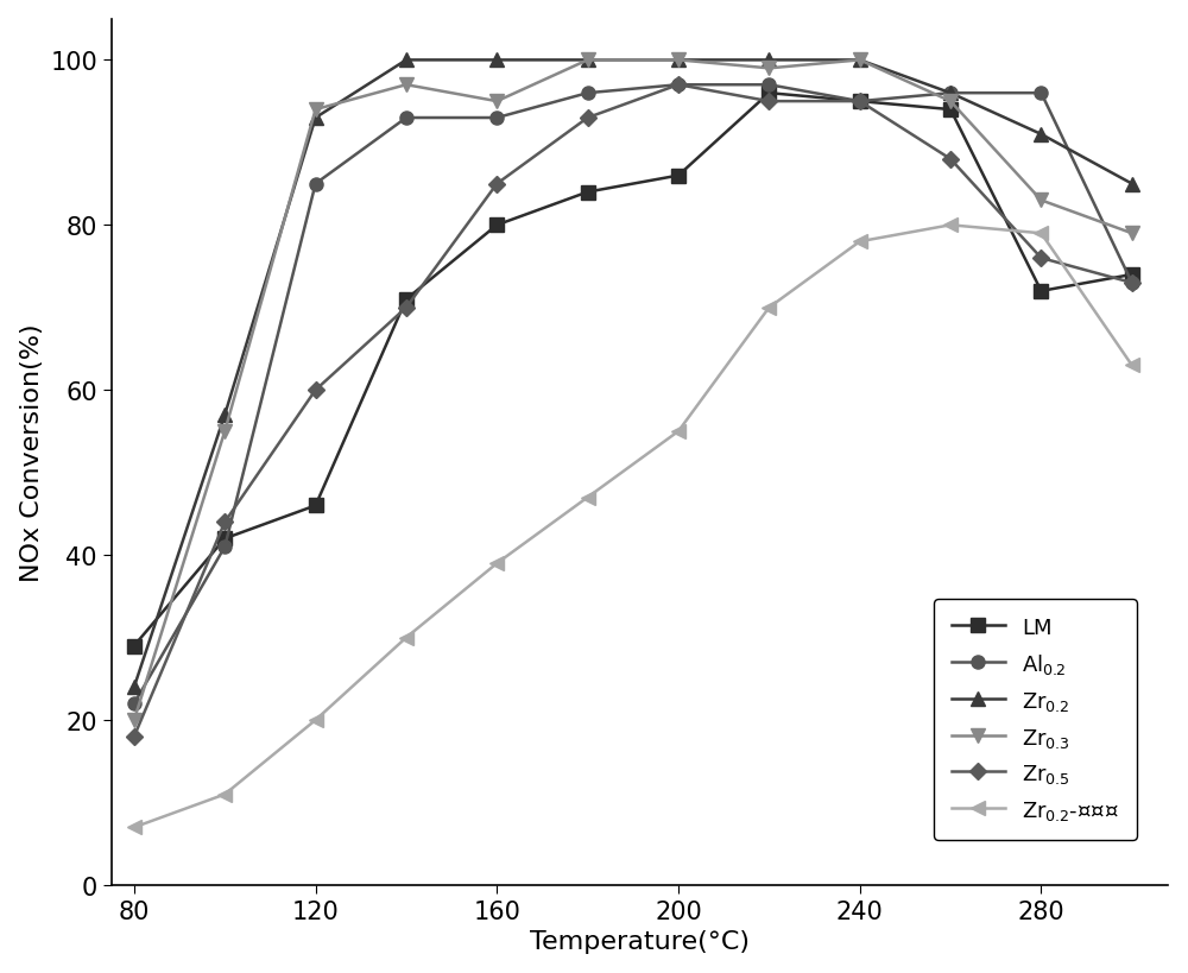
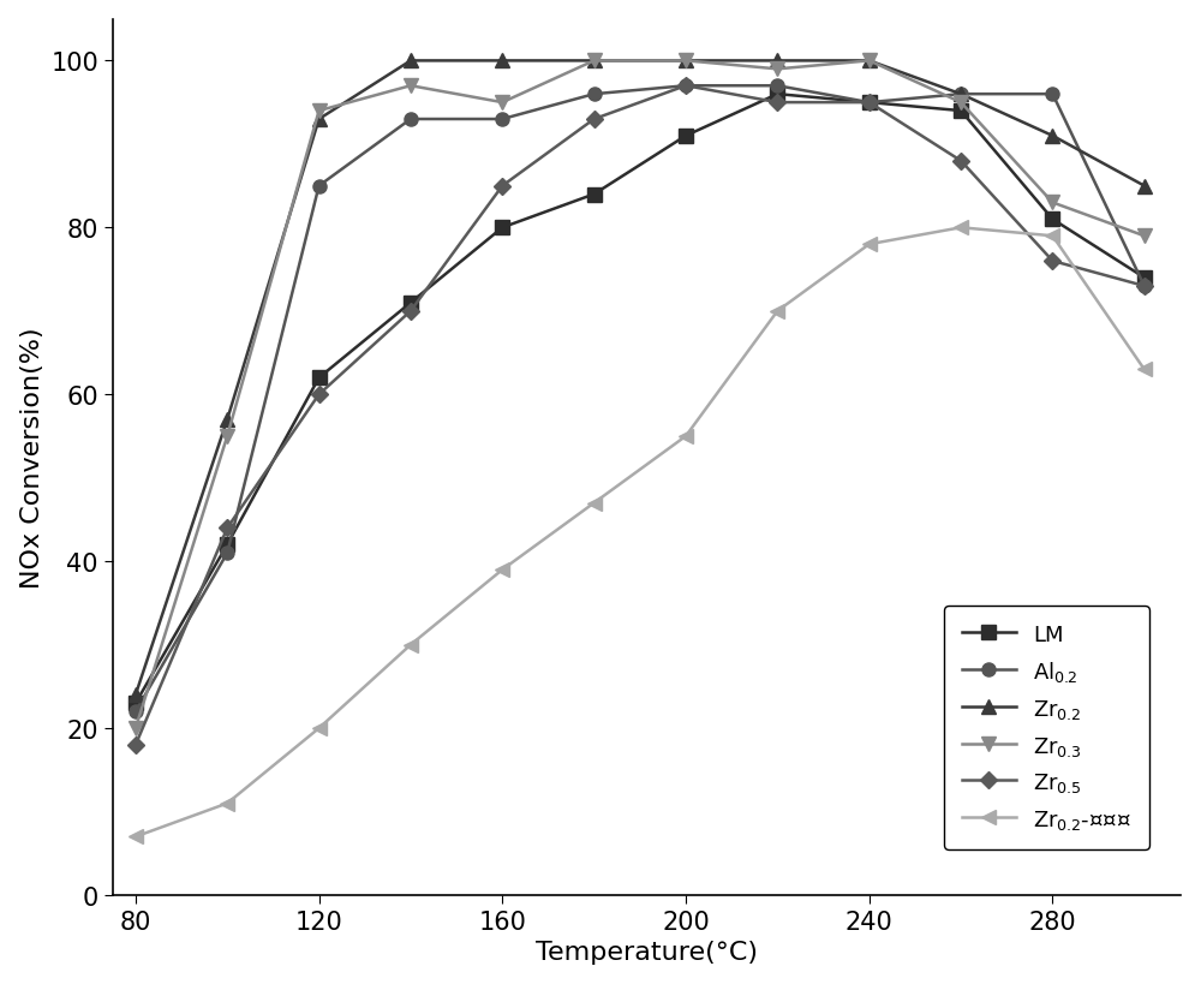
LM/80: 29 -> 23
LM/120: 46 -> 62
LM/200: 86 -> 91
LM/280: 72 -> 81
